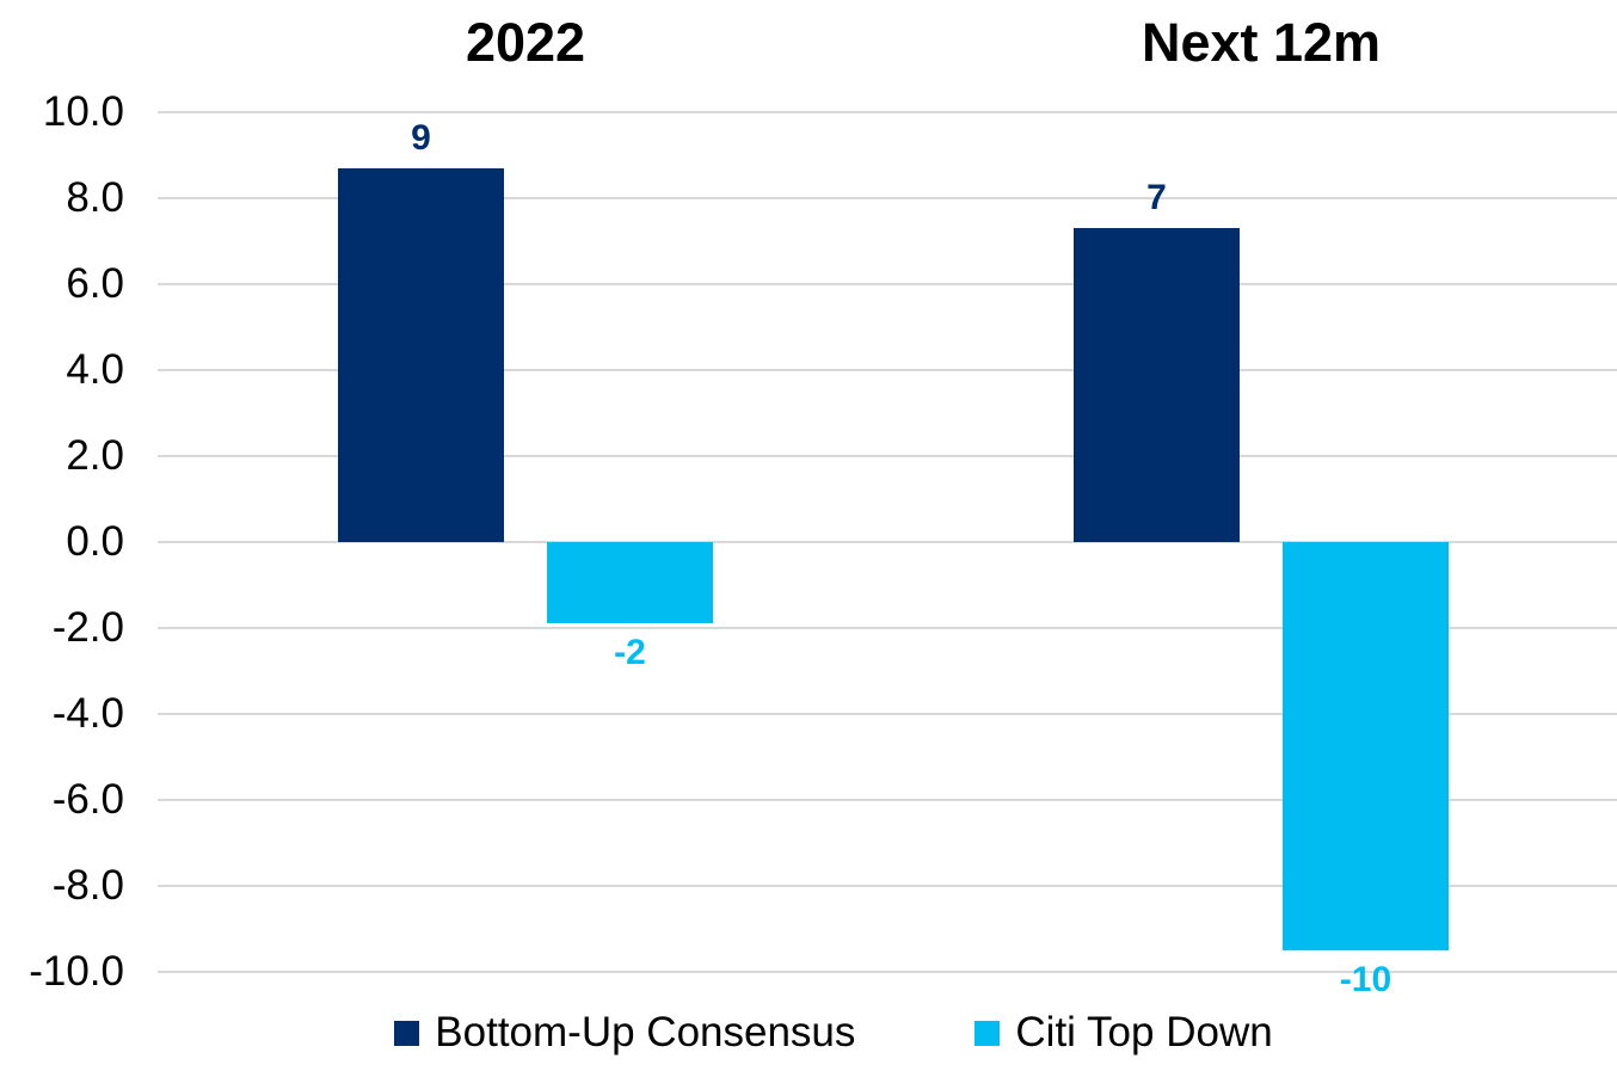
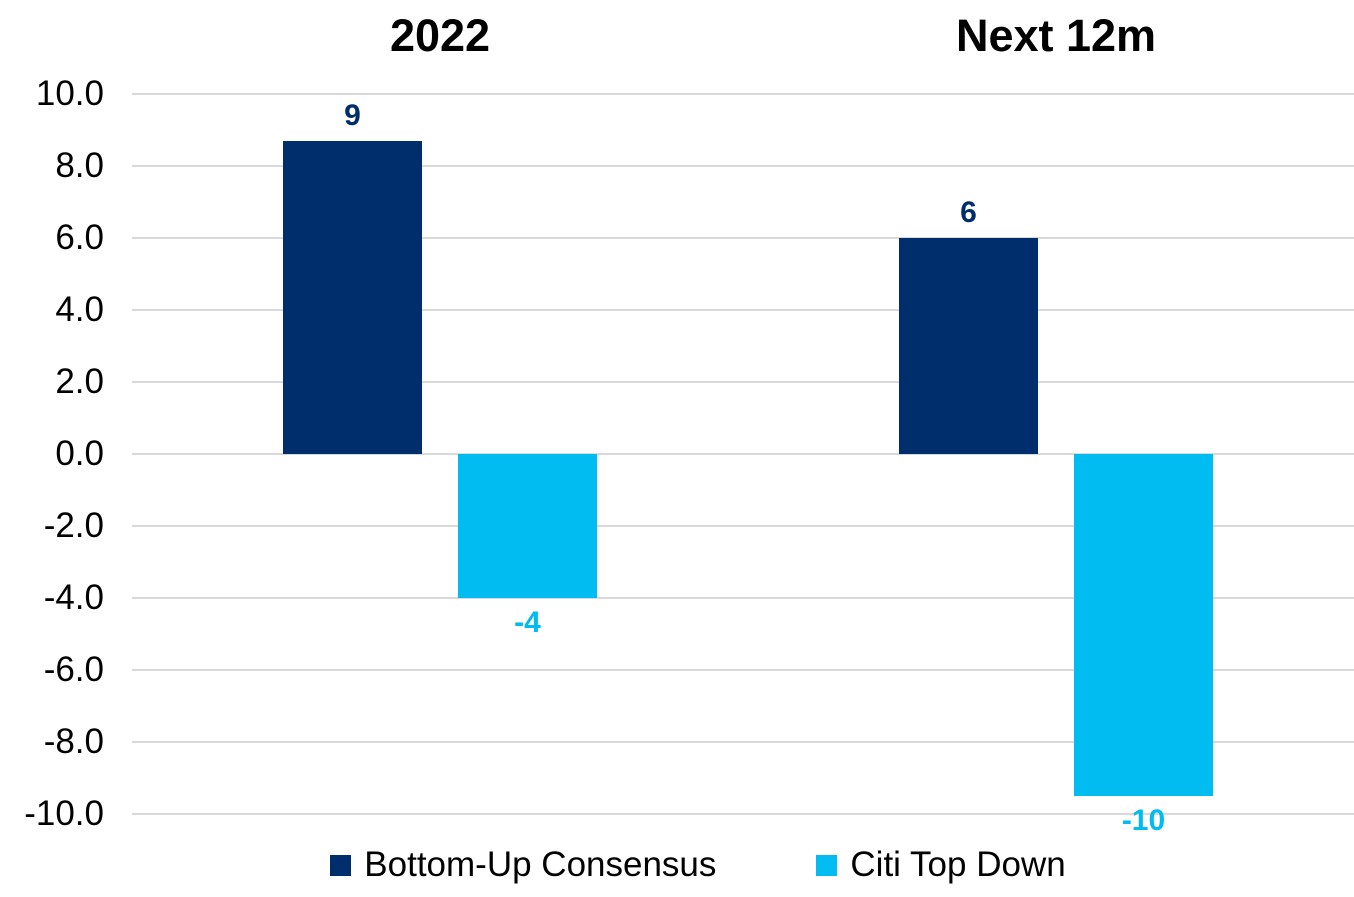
Citi Top Down/2022: -2 -> -4
Bottom-Up Consensus/Next 12m: 7 -> 6
